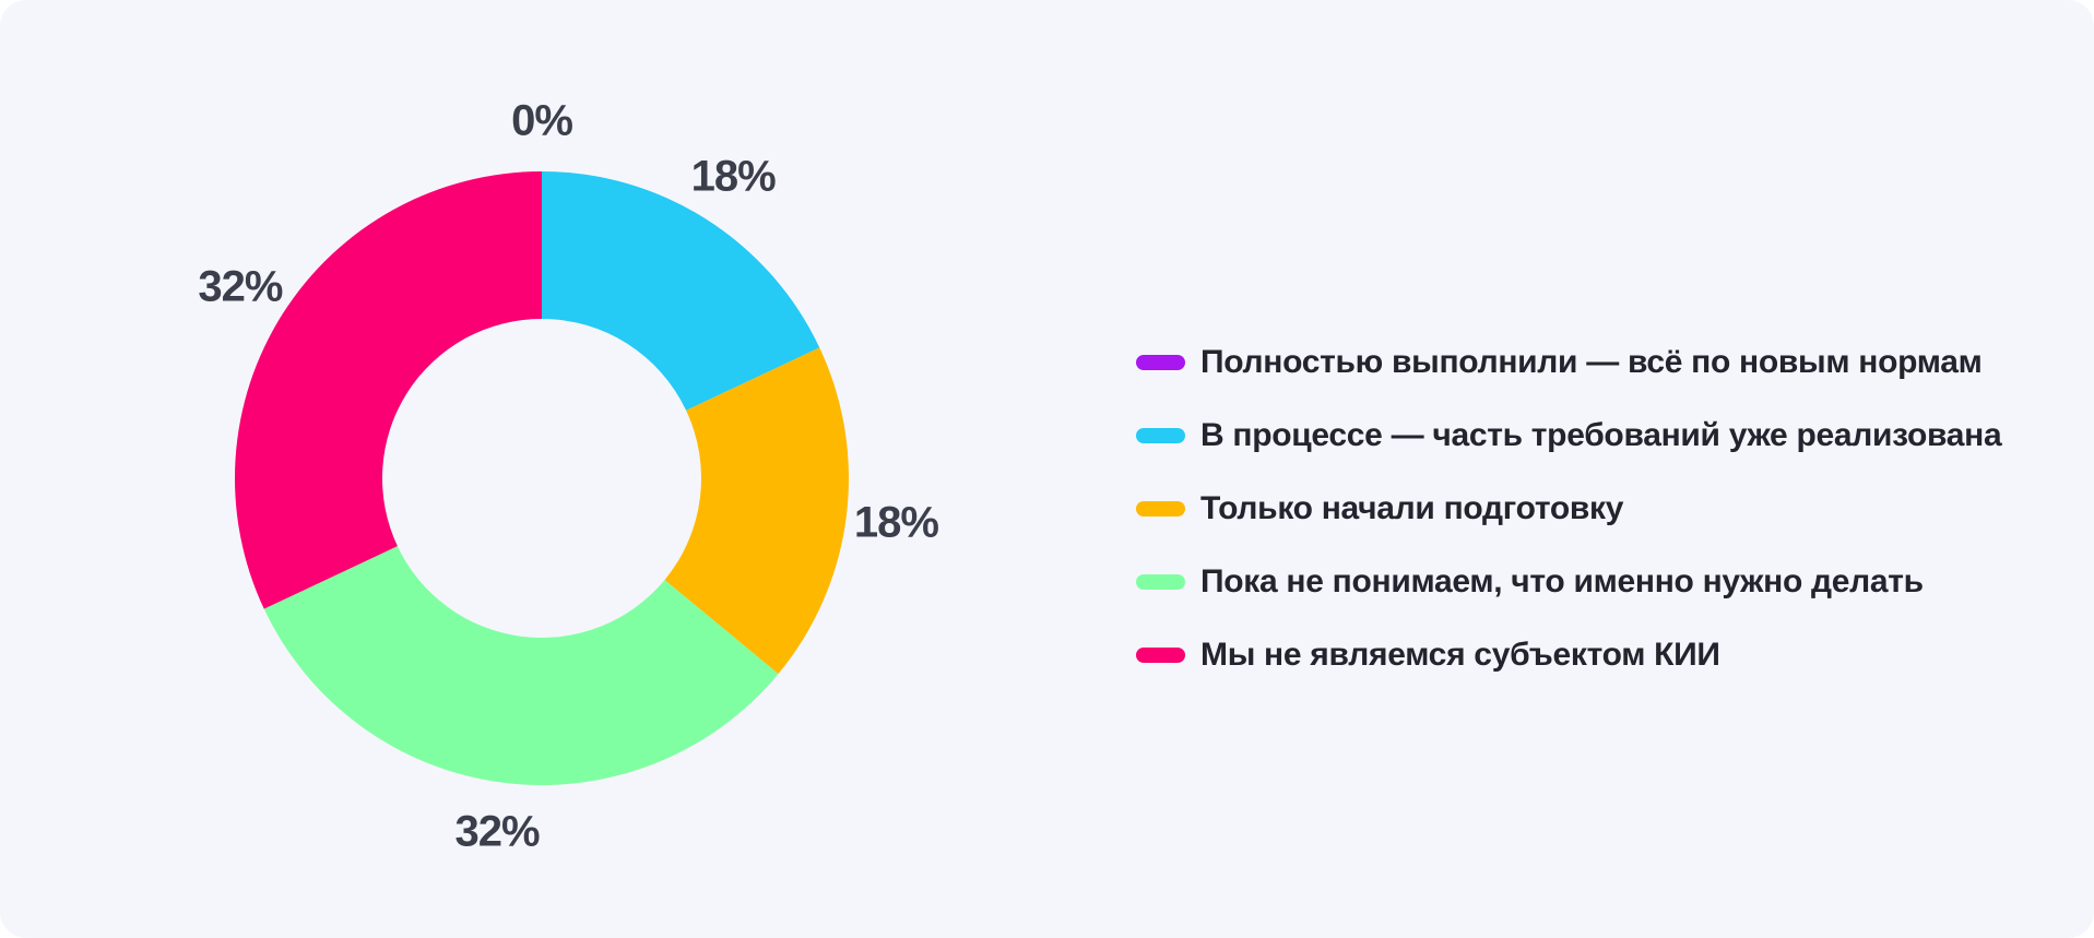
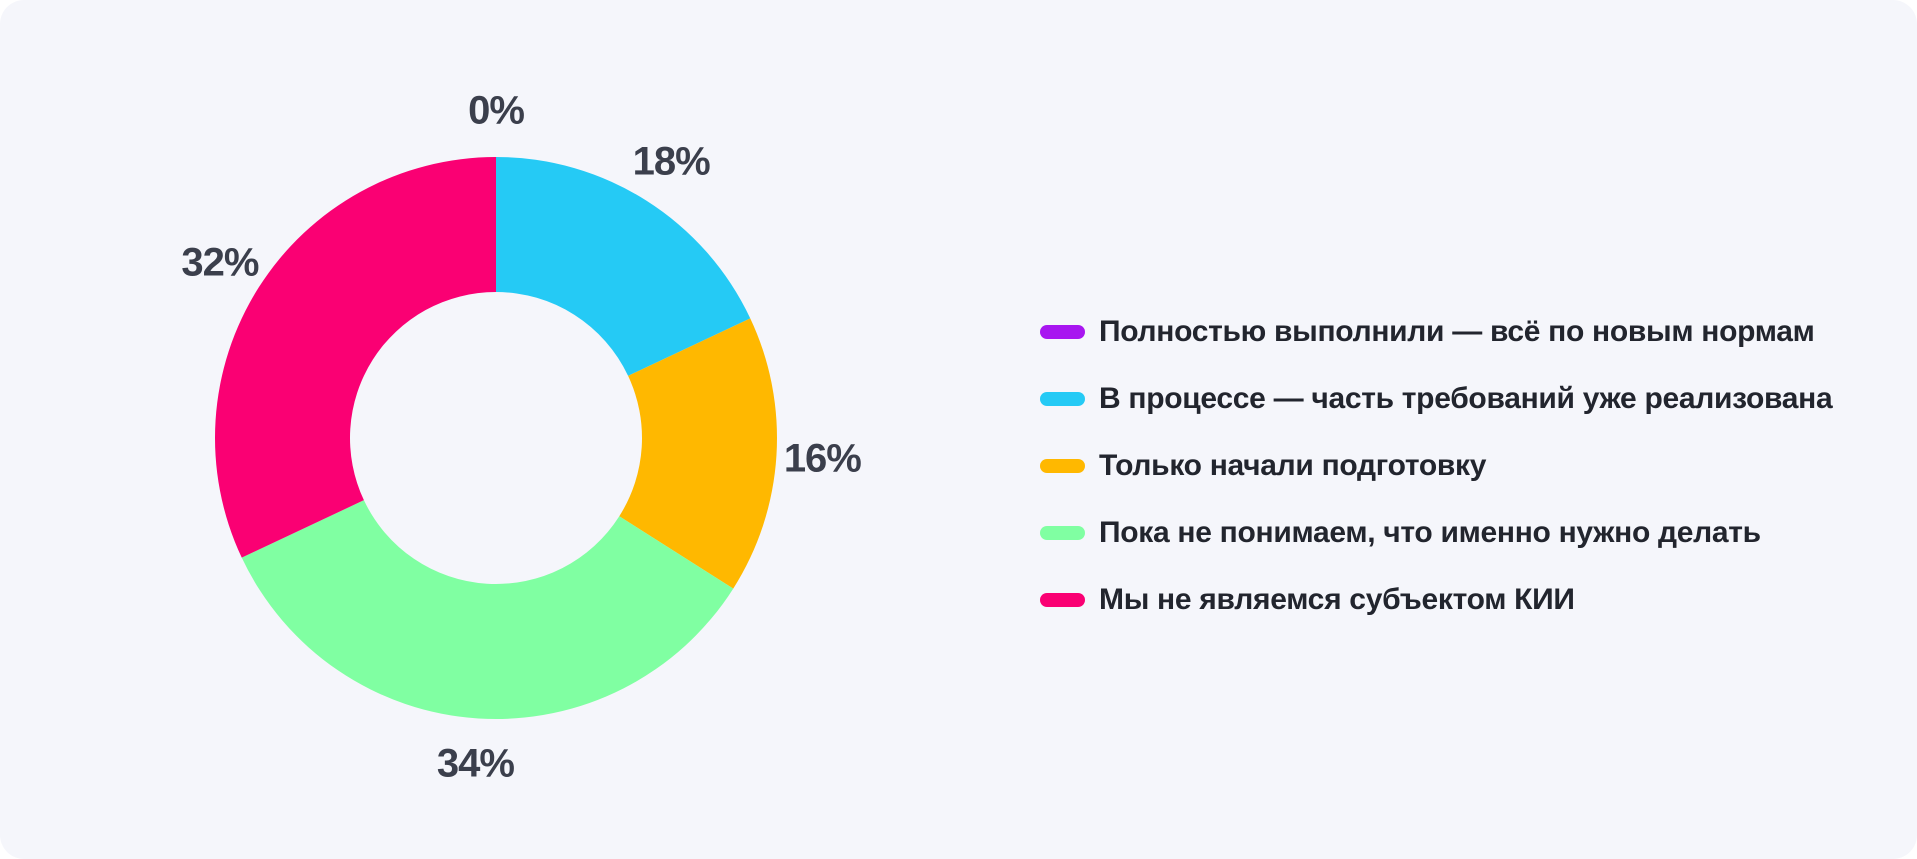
Только начали подготовку: 18% -> 16%
Пока не понимаем, что именно нужно делать: 32% -> 34%
